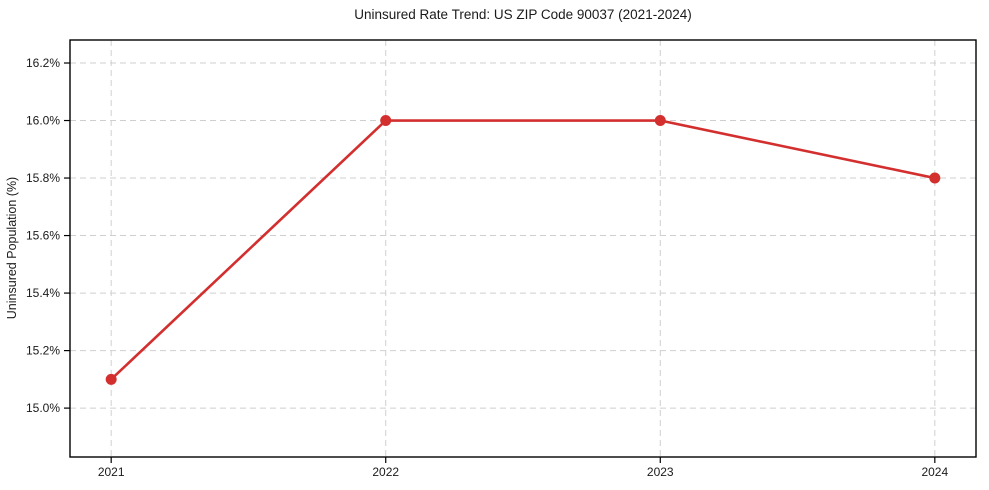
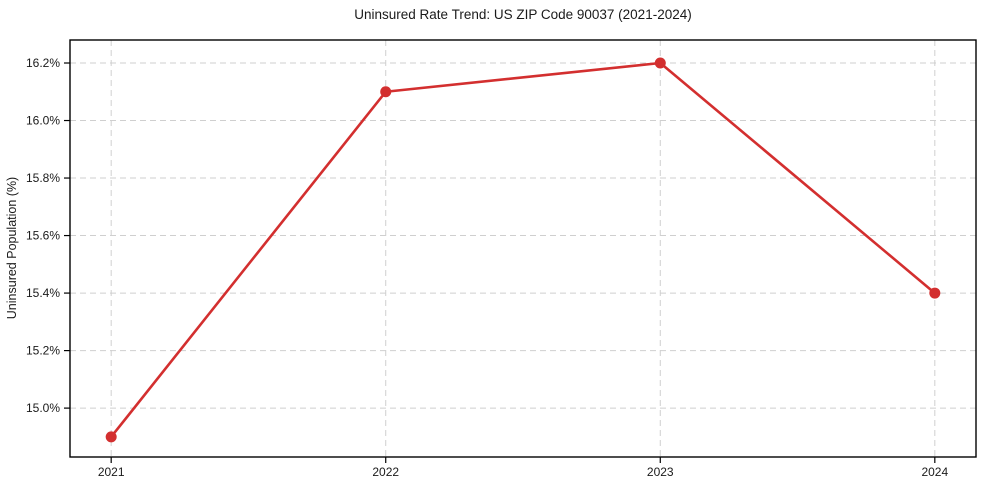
2021: 15.1% -> 14.9%
2022: 16.0% -> 16.1%
2023: 16.0% -> 16.2%
2024: 15.8% -> 15.4%
